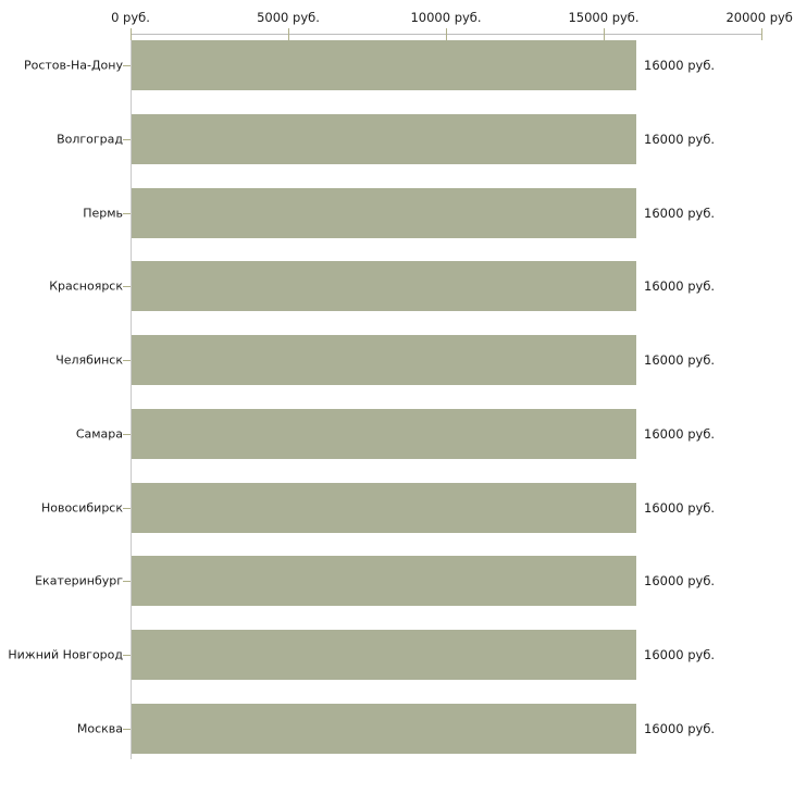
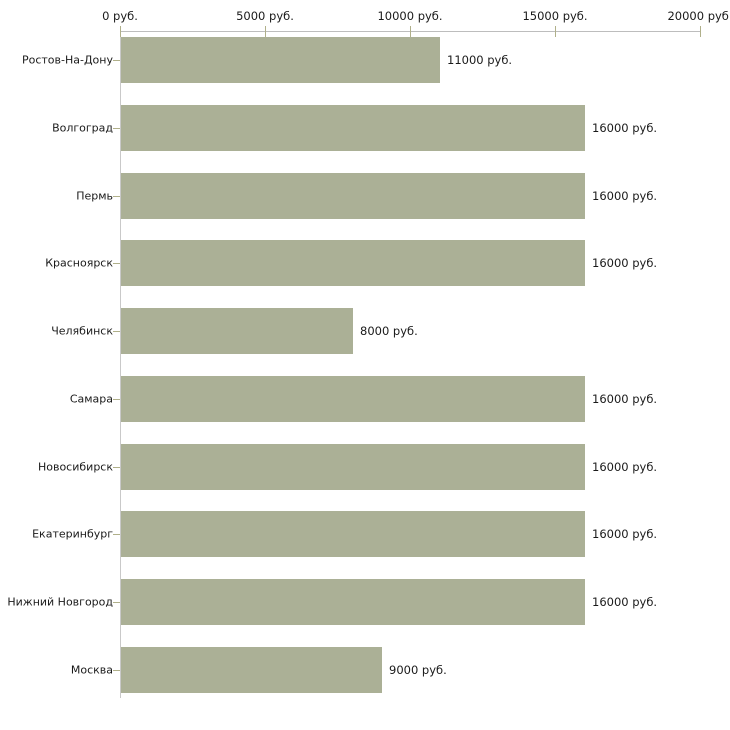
Ростов-На-Дону: 16000 -> 11000
Челябинск: 16000 -> 8000
Москва: 16000 -> 9000
